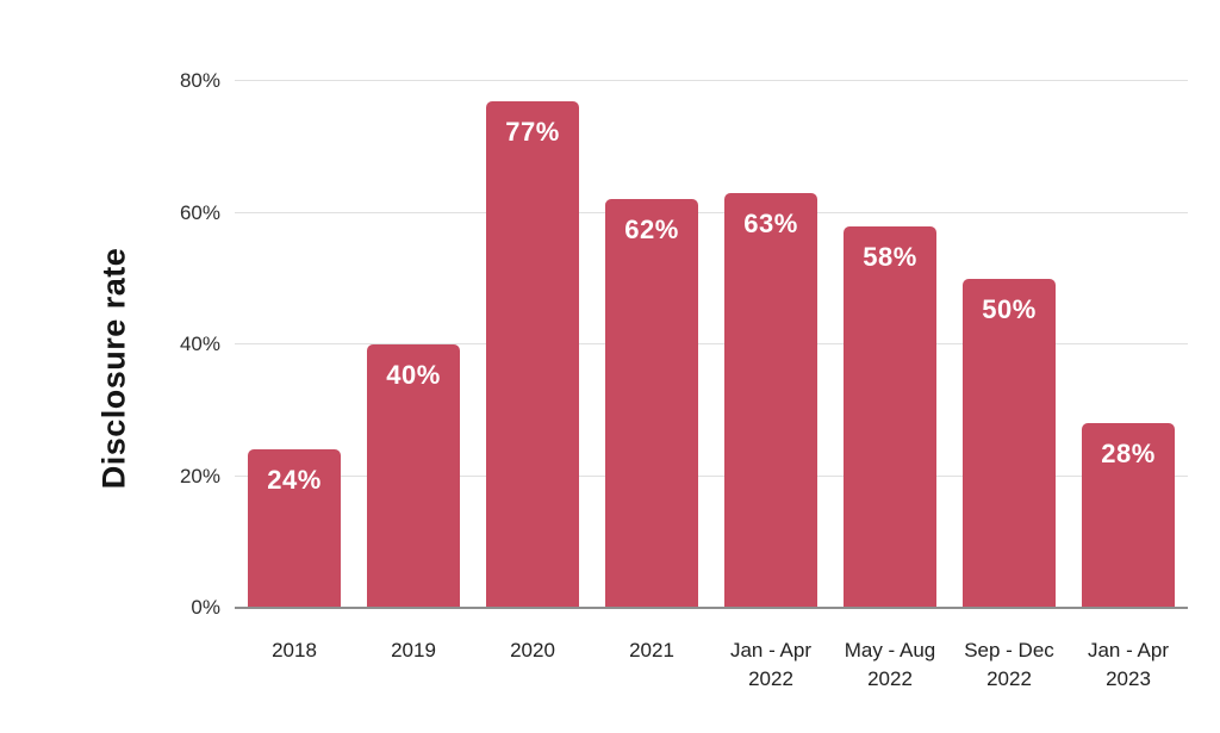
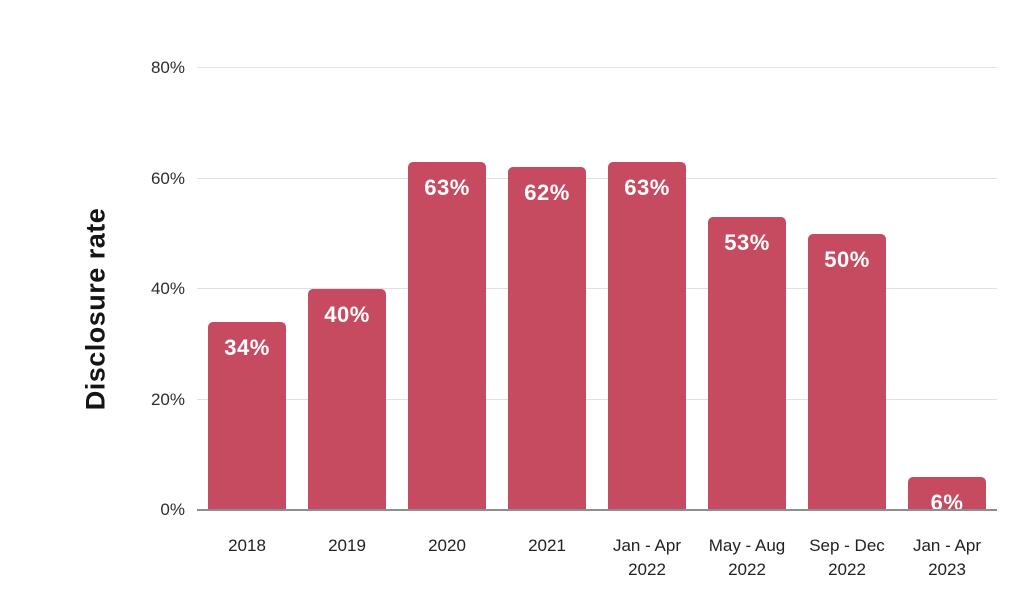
2018: 24% -> 34%
2020: 77% -> 63%
May - Aug 2022: 58% -> 53%
Jan - Apr 2023: 28% -> 6%
